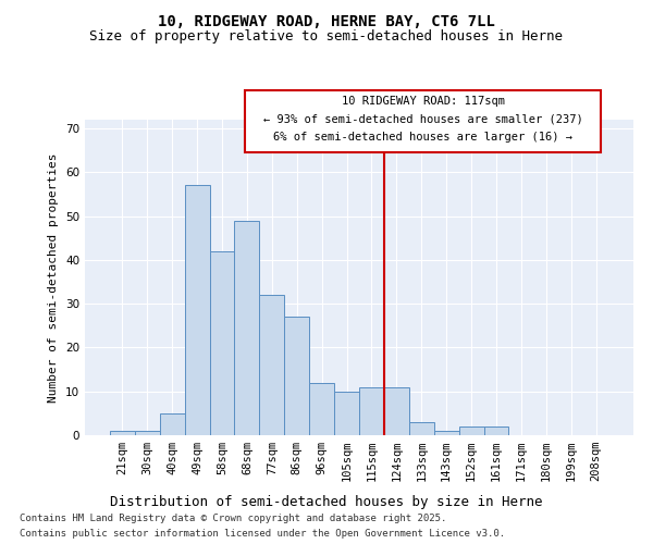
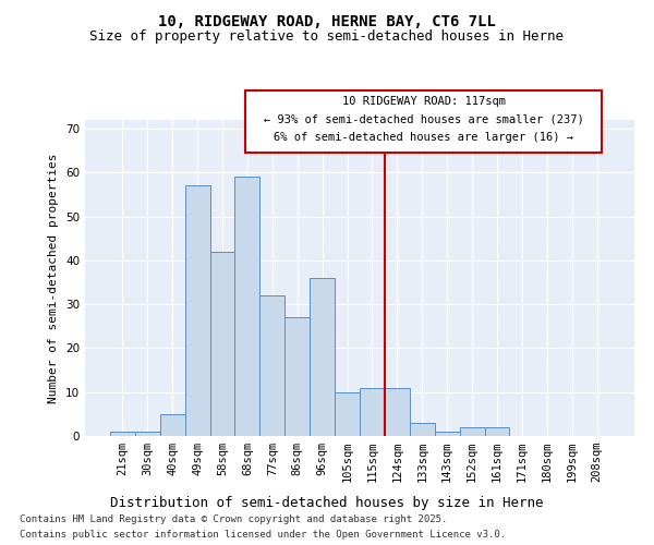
68sqm: 49 -> 59
96sqm: 12 -> 36
